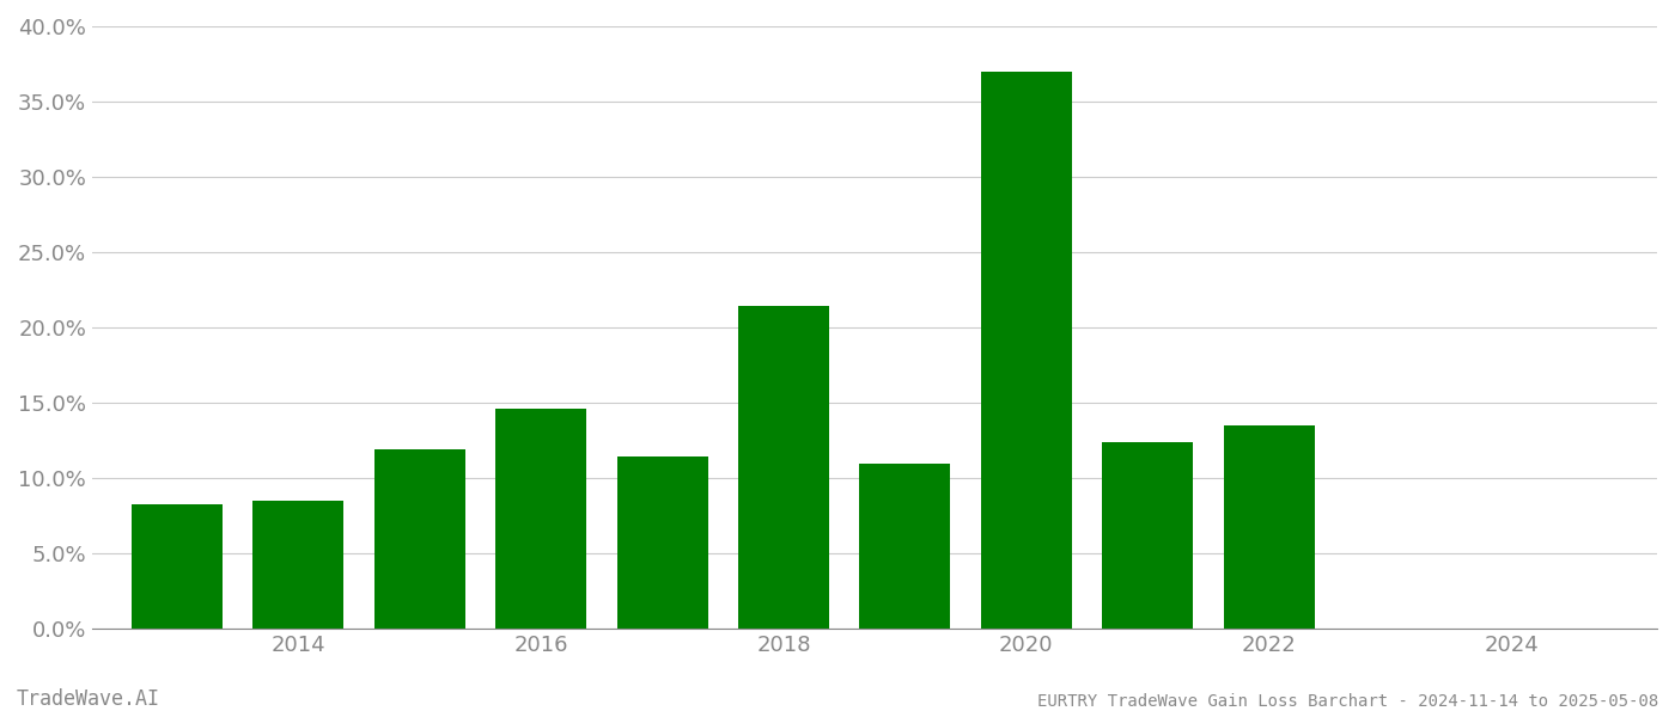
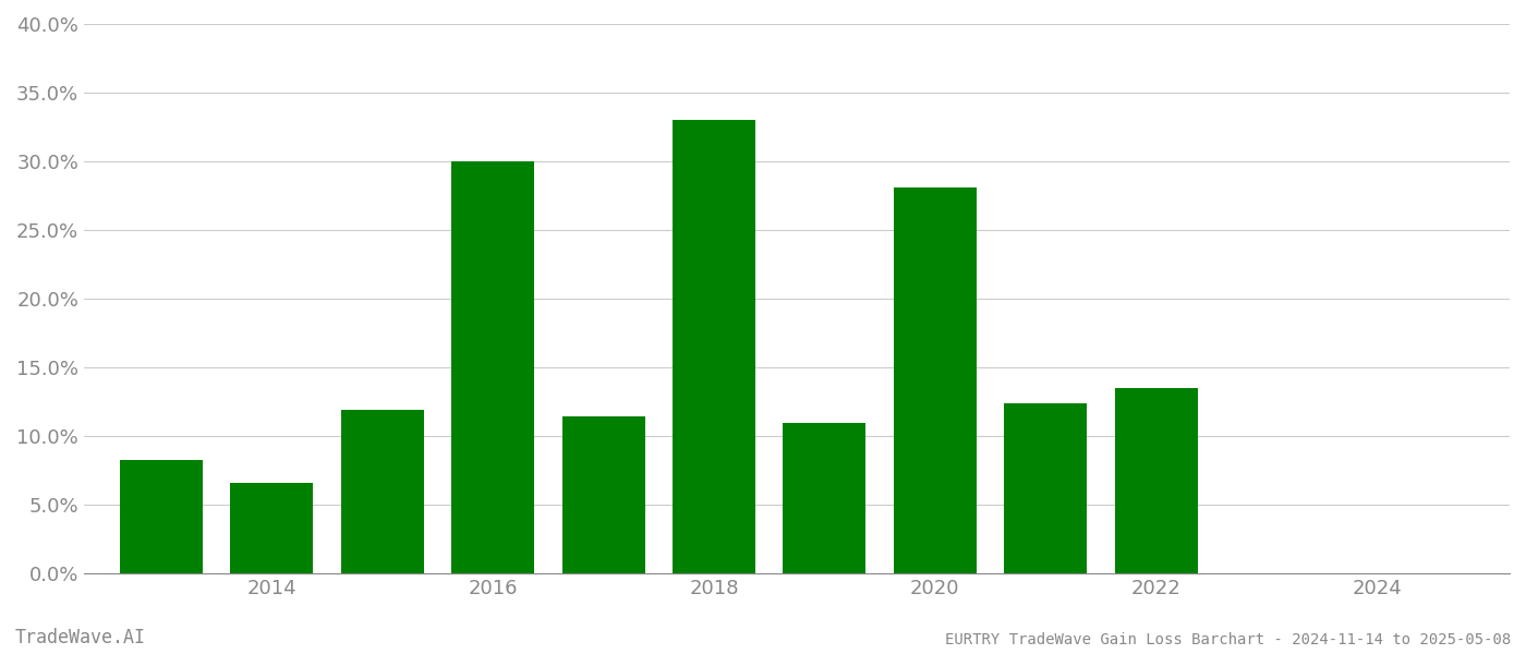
2014: 8.5% -> 6.6%
2016: 14.6% -> 30.0%
2018: 21.4% -> 33.0%
2020: 37.0% -> 28.1%
